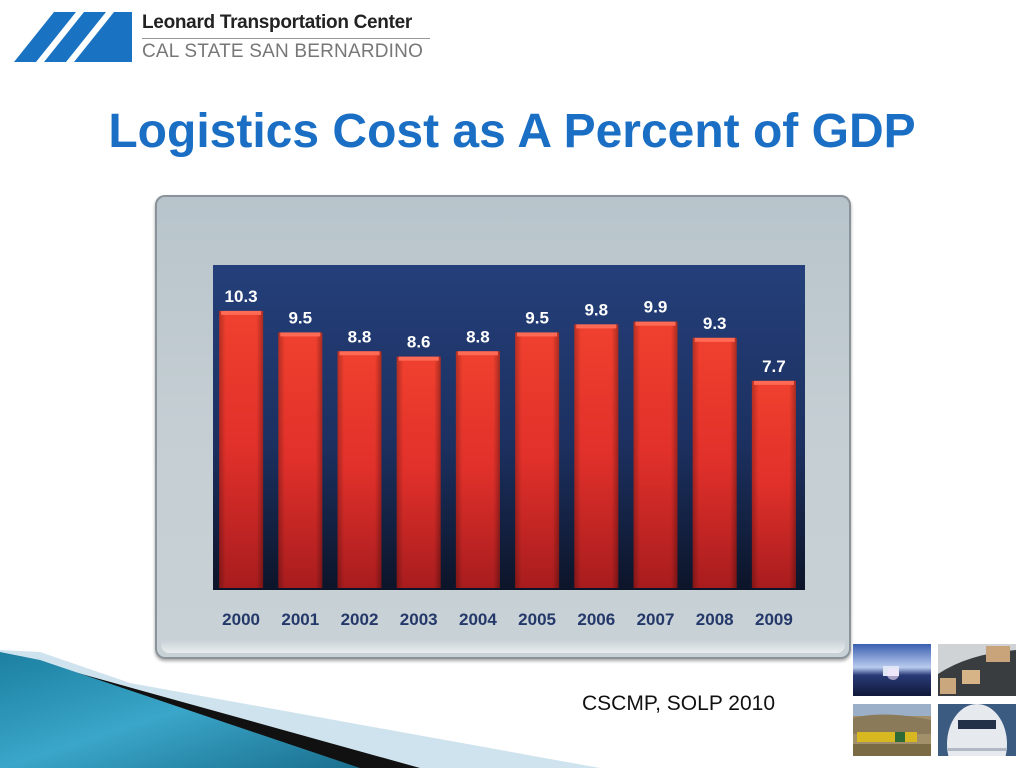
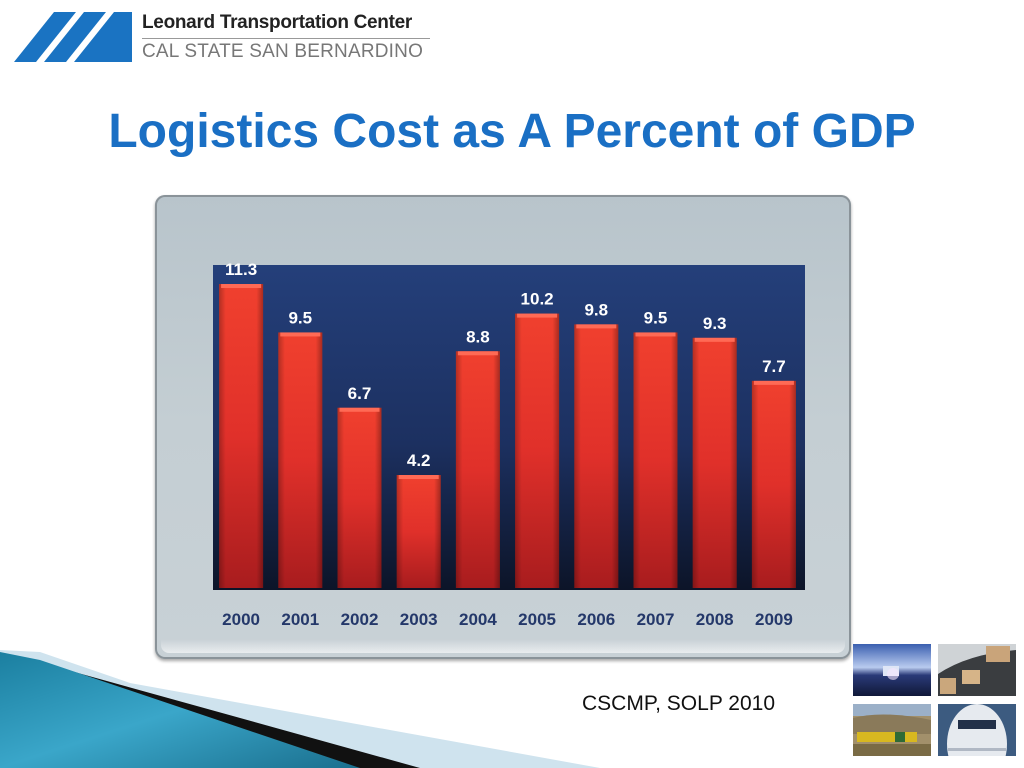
2000: 10.3 -> 11.3
2002: 8.8 -> 6.7
2003: 8.6 -> 4.2
2005: 9.5 -> 10.2
2007: 9.9 -> 9.5
